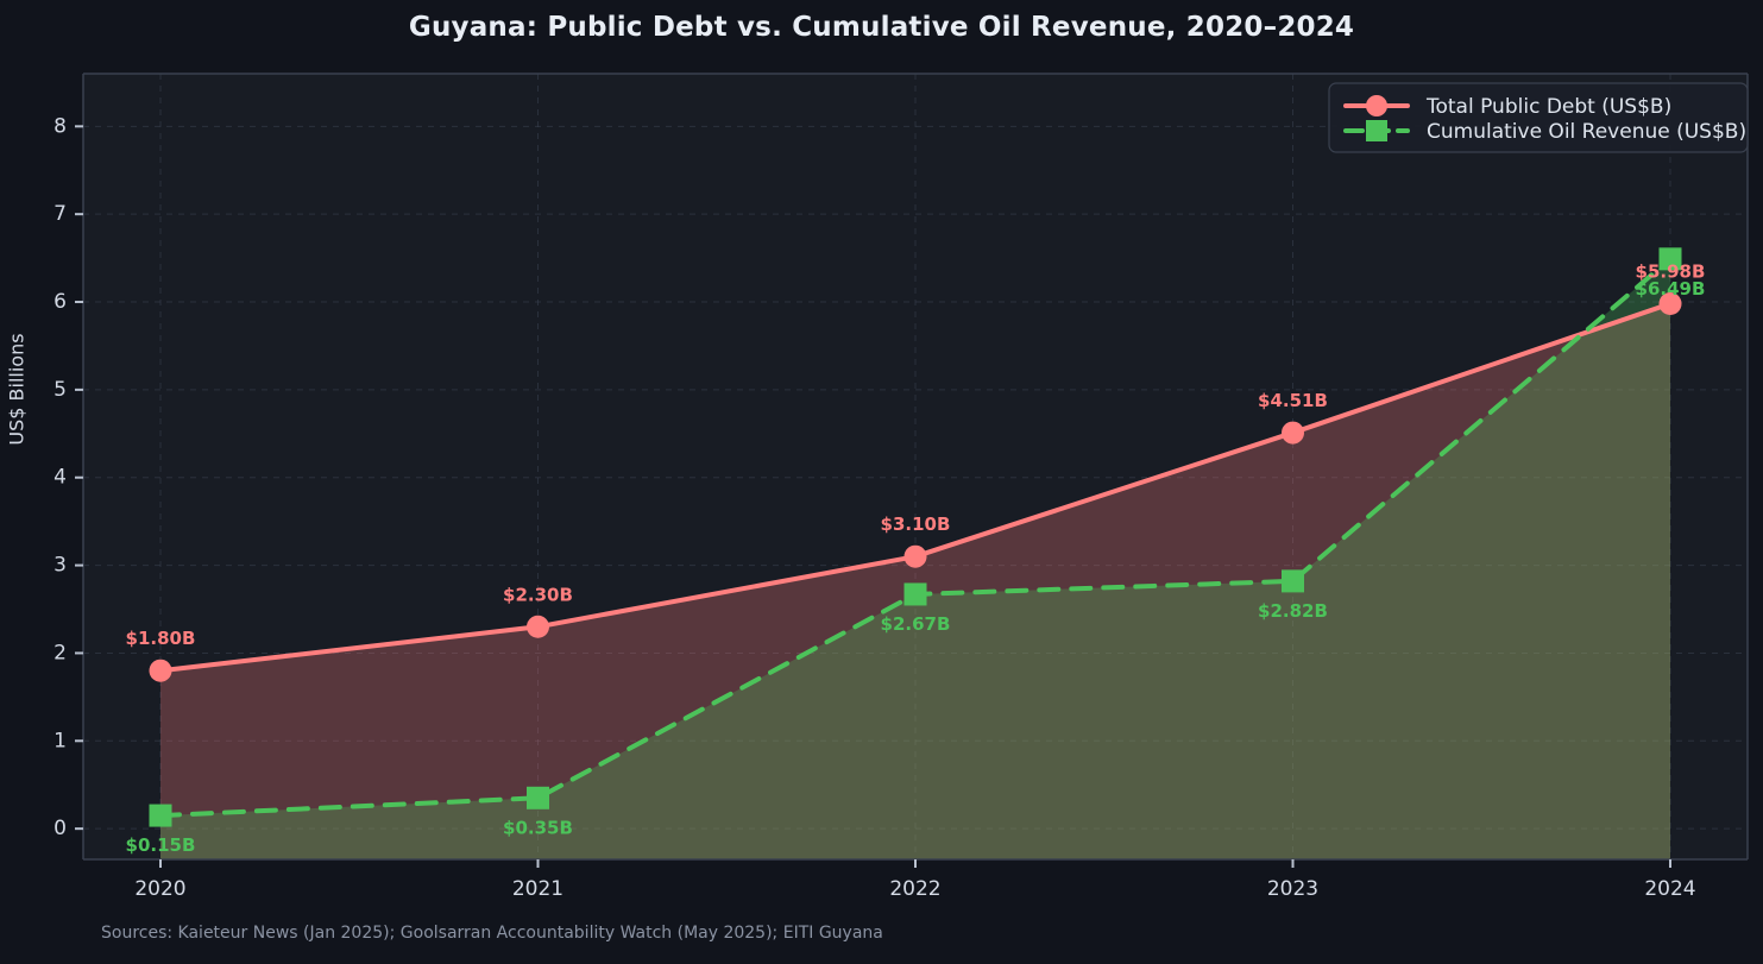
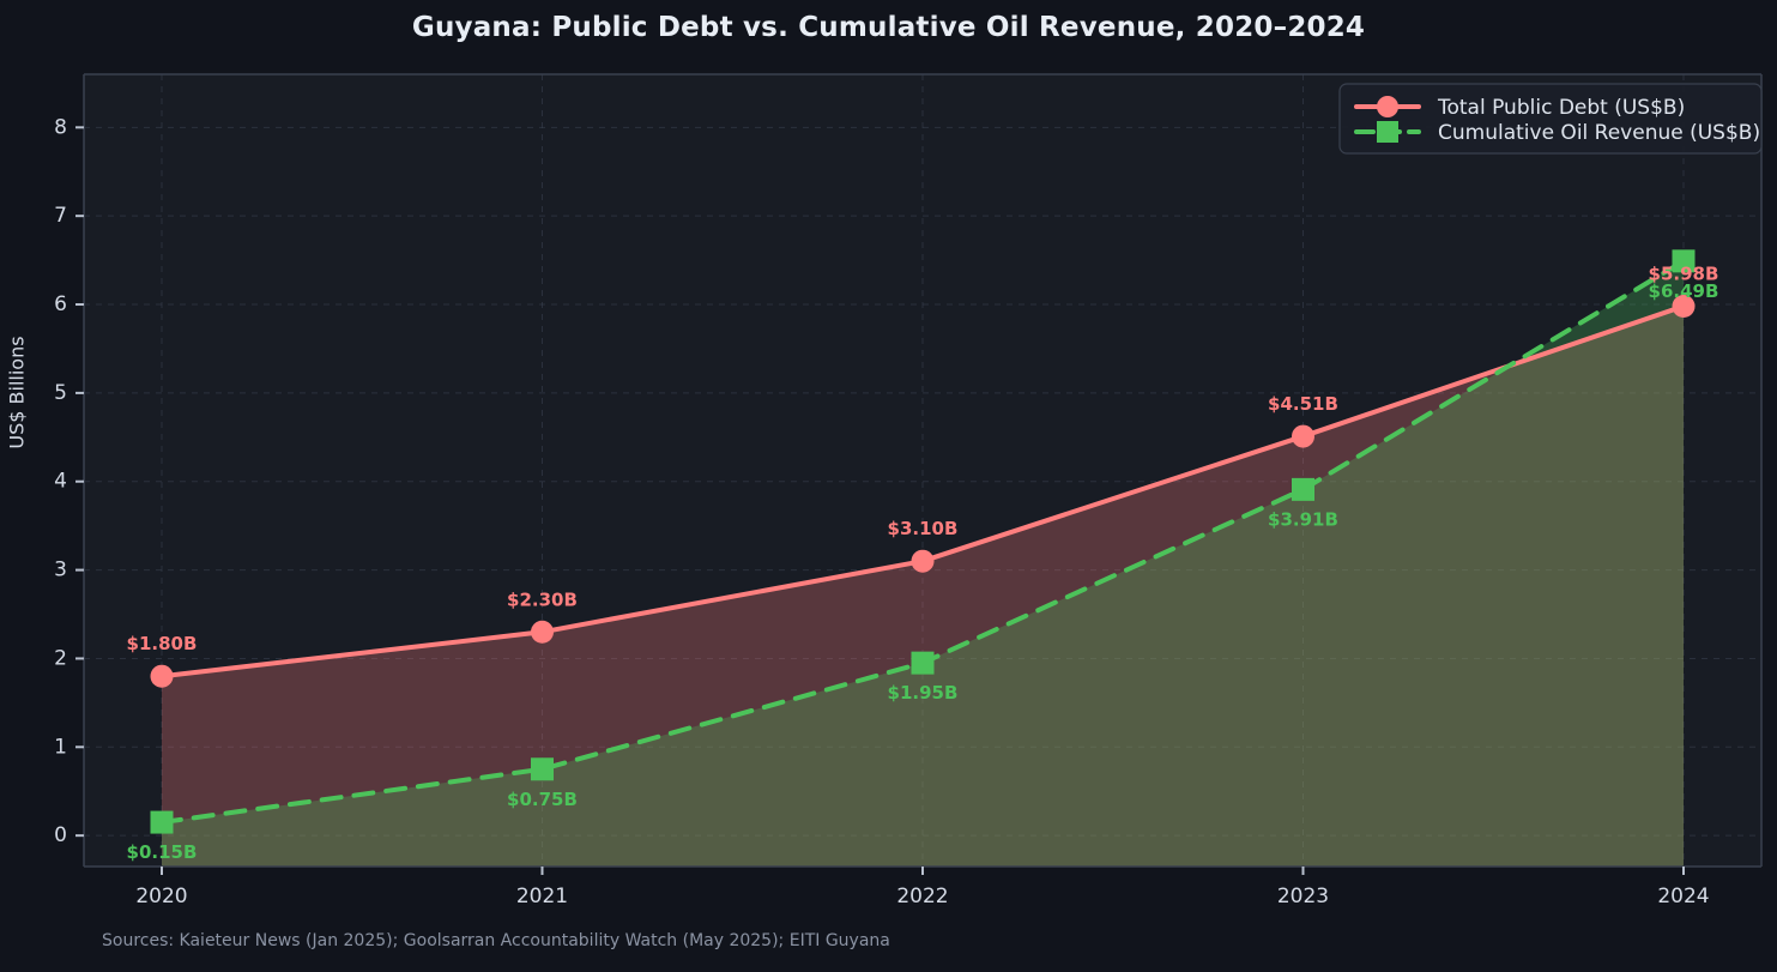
Cumulative Oil Revenue (US$B)/2021: $0.35B -> $0.75B
Cumulative Oil Revenue (US$B)/2022: $2.67B -> $1.95B
Cumulative Oil Revenue (US$B)/2023: $2.82B -> $3.91B
